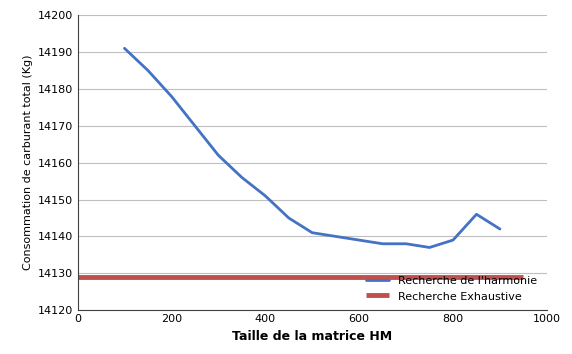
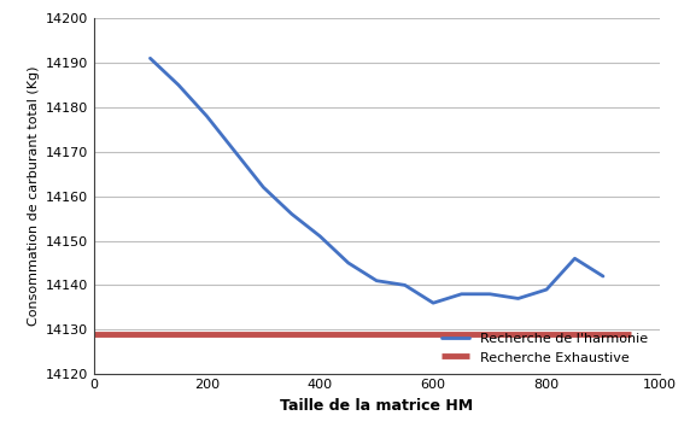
600: 14139 -> 14136
